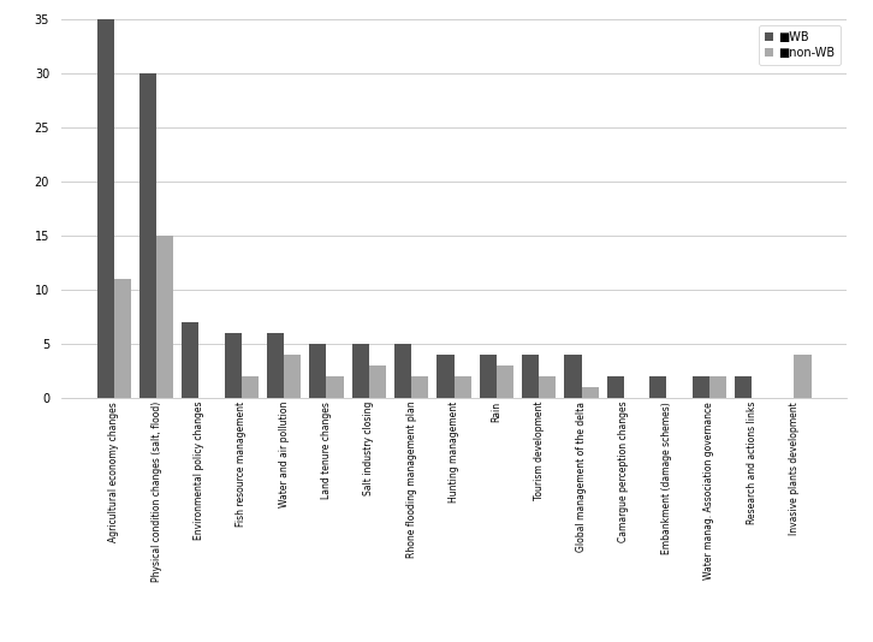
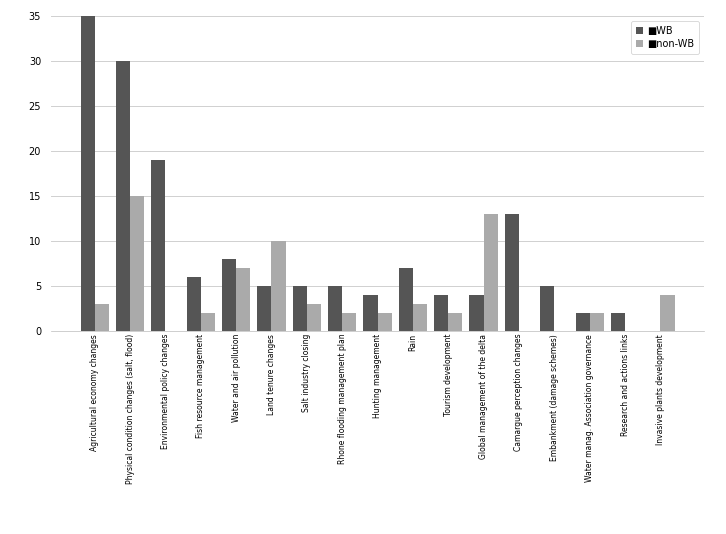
■non-WB/Agricultural economy changes: 11 -> 3
■WB/Environmental policy changes: 7 -> 19
■WB/Water and air pollution: 6 -> 8
■non-WB/Water and air pollution: 4 -> 7
■non-WB/Land tenure changes: 2 -> 10
■WB/Rain: 4 -> 7
■non-WB/Global management of the delta: 1 -> 13
■WB/Camargue perception changes: 2 -> 13
■WB/Embankment (damage schemes): 2 -> 5
